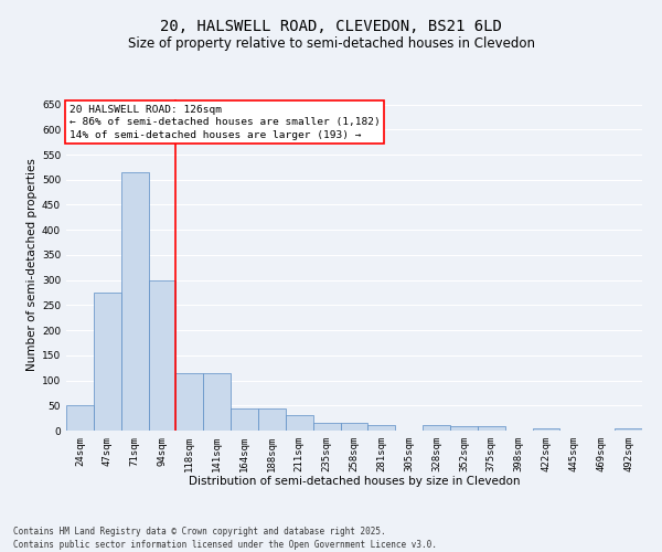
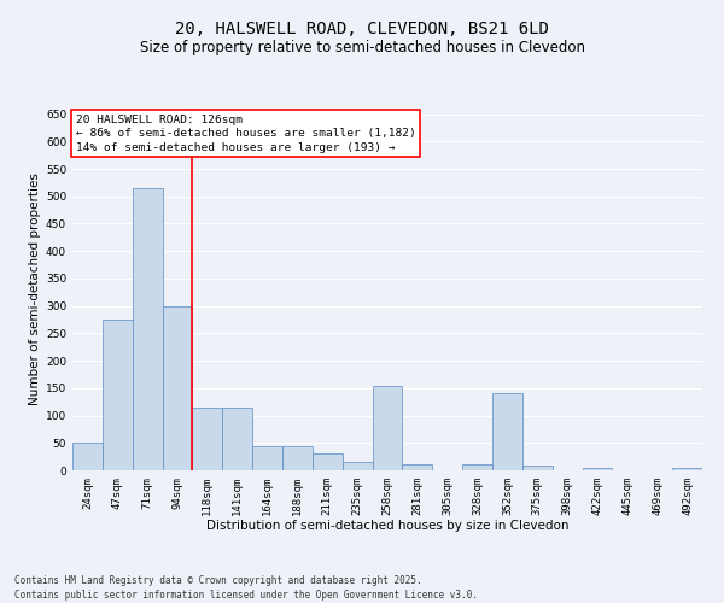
258sqm: 15 -> 155
352sqm: 8 -> 140
